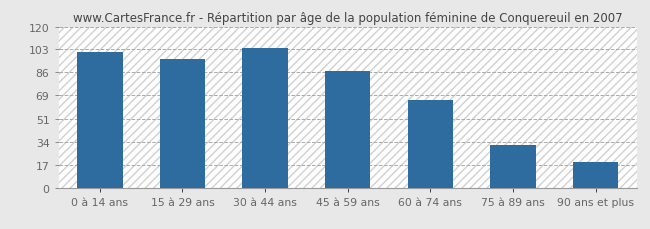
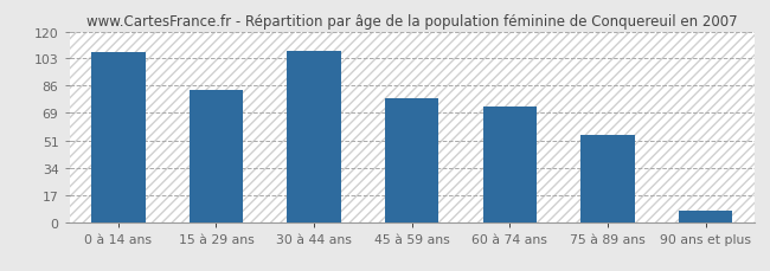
0 à 14 ans: 101 -> 107
15 à 29 ans: 96 -> 83
30 à 44 ans: 104 -> 108
45 à 59 ans: 87 -> 78
60 à 74 ans: 65 -> 73
75 à 89 ans: 32 -> 55
90 ans et plus: 19 -> 7
